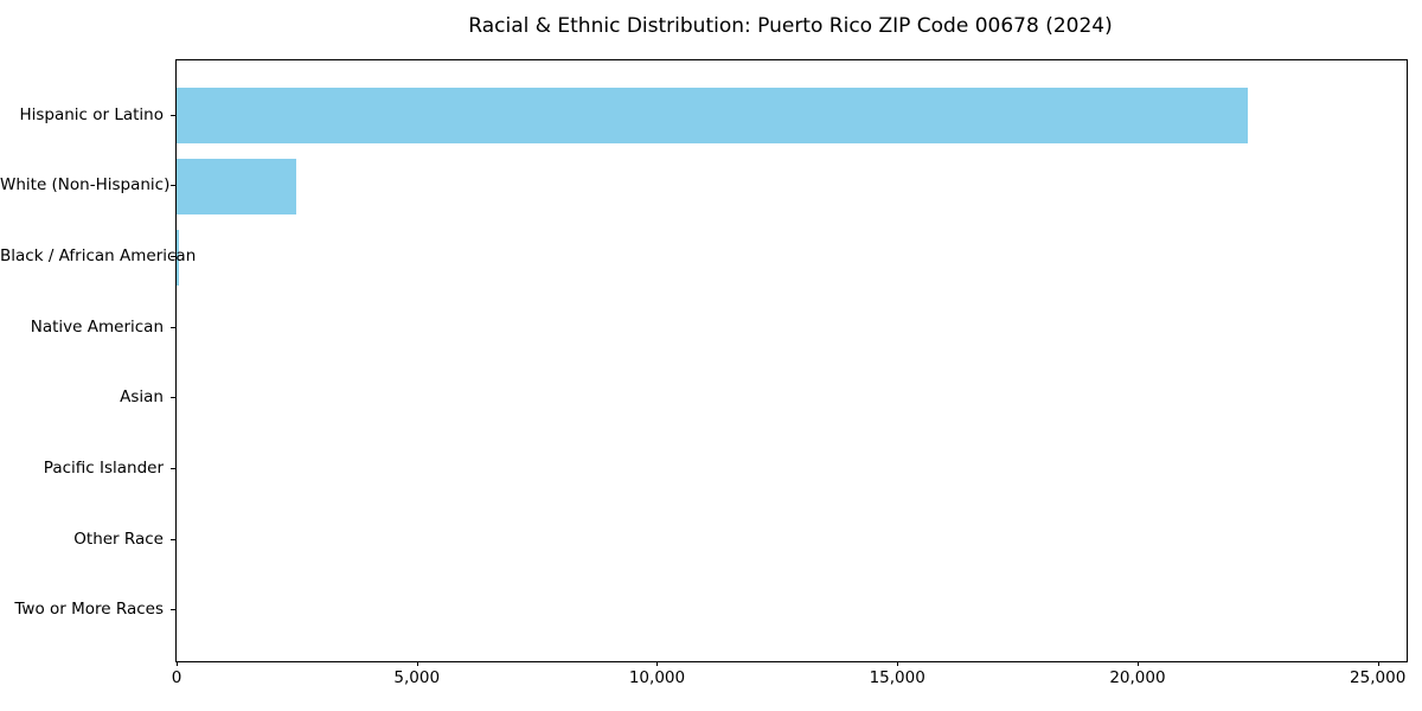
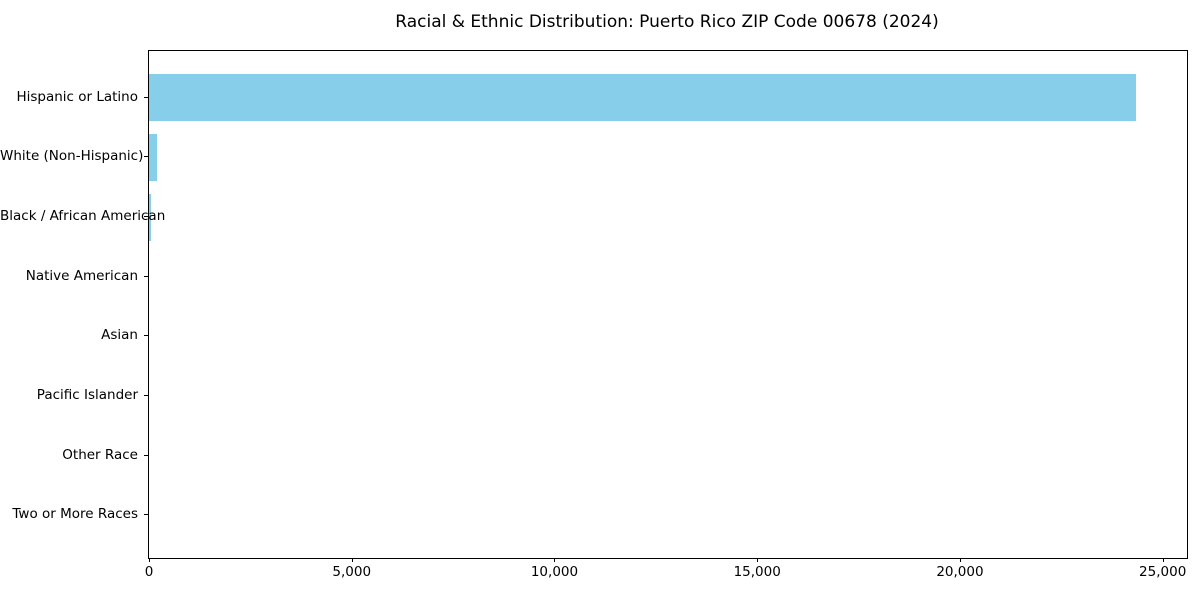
Hispanic or Latino: 22300 -> 24300
White (Non-Hispanic): 2500 -> 200
